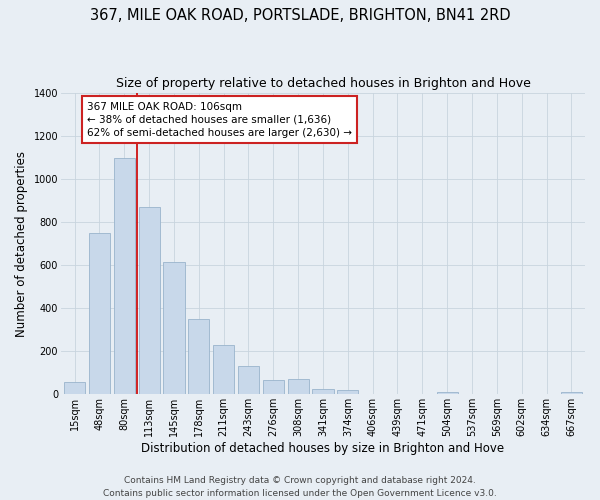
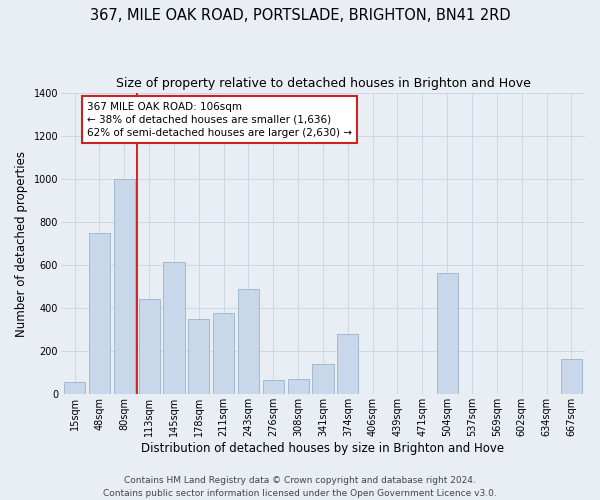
80sqm: 1100 -> 1000
113sqm: 870 -> 445
211sqm: 230 -> 380
243sqm: 130 -> 490
341sqm: 25 -> 140
374sqm: 20 -> 280
504sqm: 10 -> 565
667sqm: 10 -> 165
